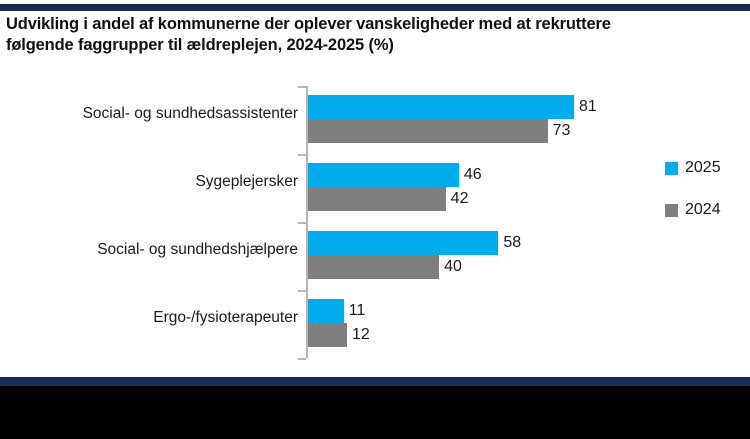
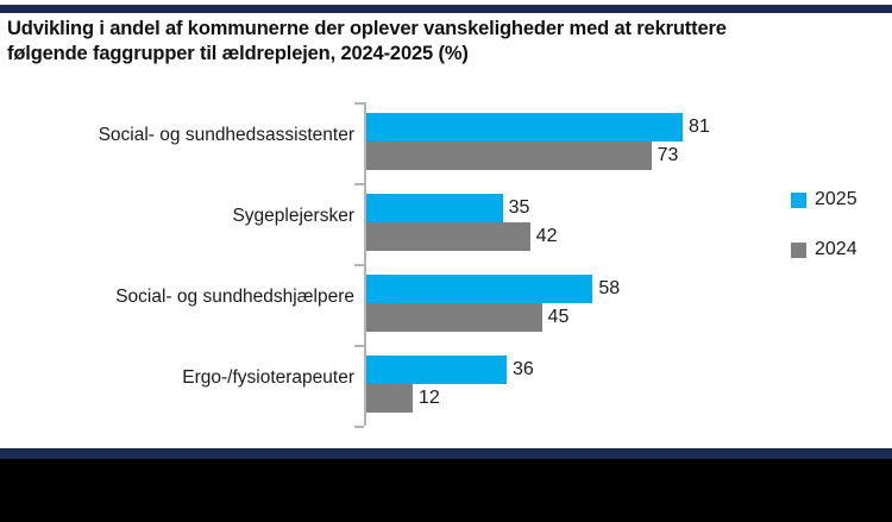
2025/Sygeplejersker: 46 -> 35
2024/Social- og sundhedshjælpere: 40 -> 45
2025/Ergo-/fysioterapeuter: 11 -> 36
